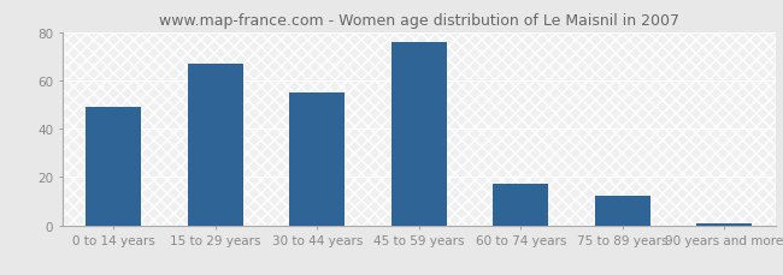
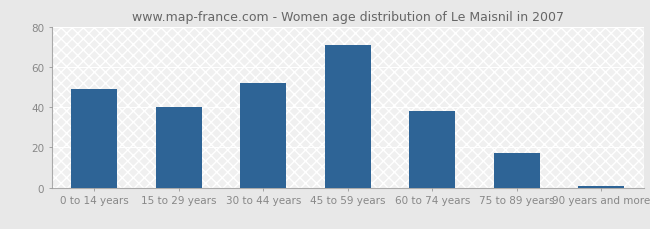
15 to 29 years: 67 -> 40
30 to 44 years: 55 -> 52
45 to 59 years: 76 -> 71
60 to 74 years: 17 -> 38
75 to 89 years: 12 -> 17
